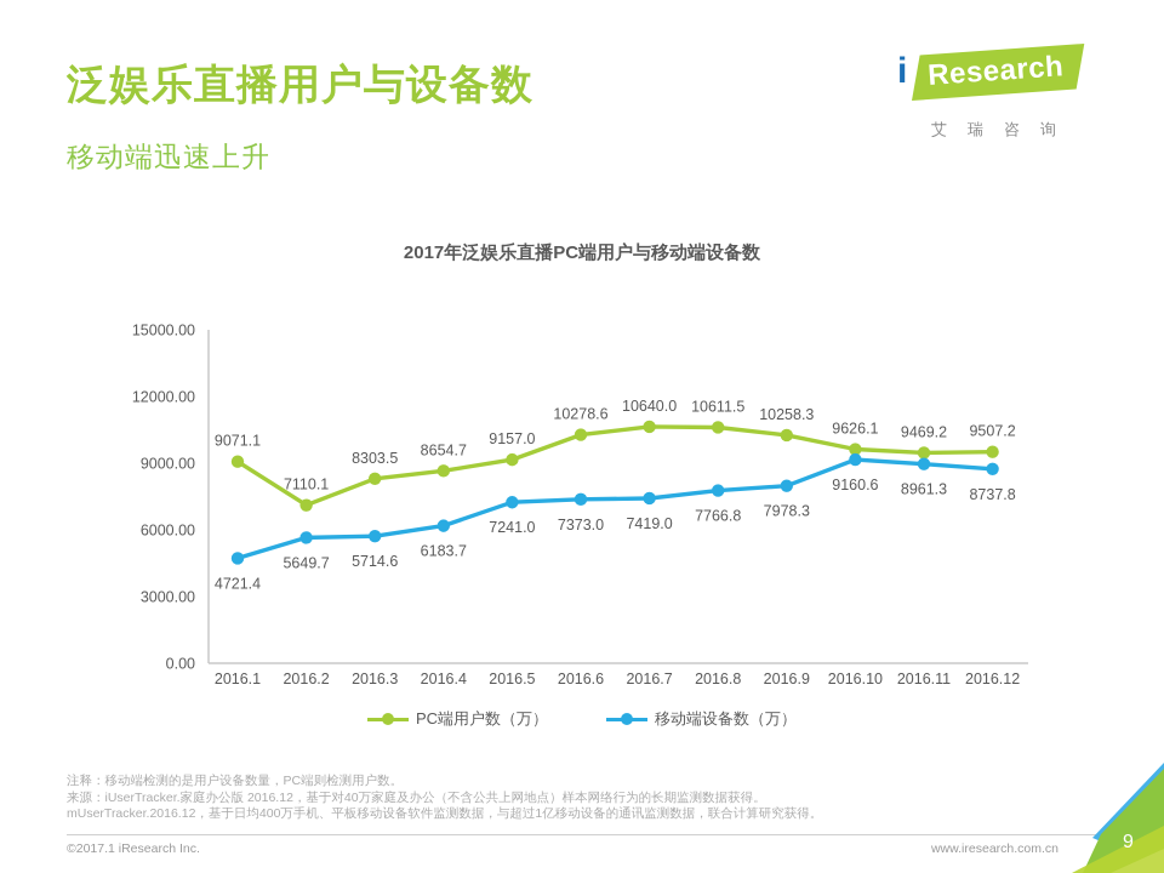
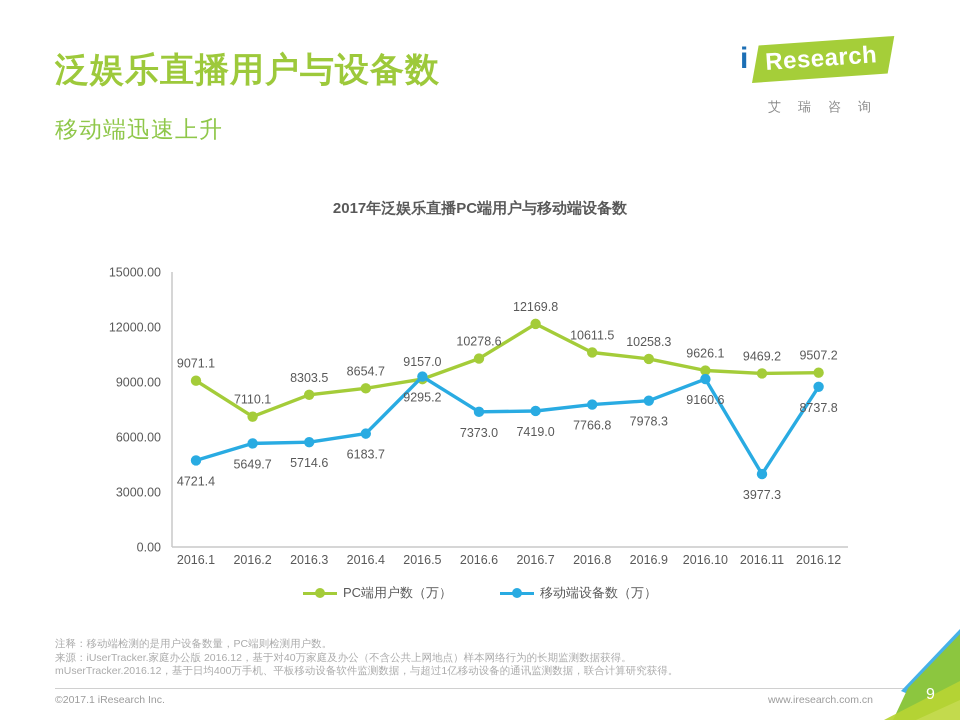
移动端设备数（万）/2016.5: 7241.0 -> 9295.2
PC端用户数（万）/2016.7: 10640.0 -> 12169.8
移动端设备数（万）/2016.11: 8961.3 -> 3977.3
